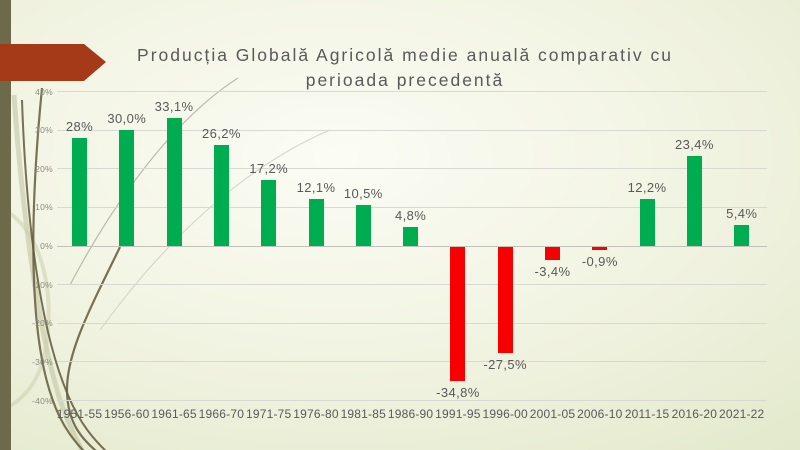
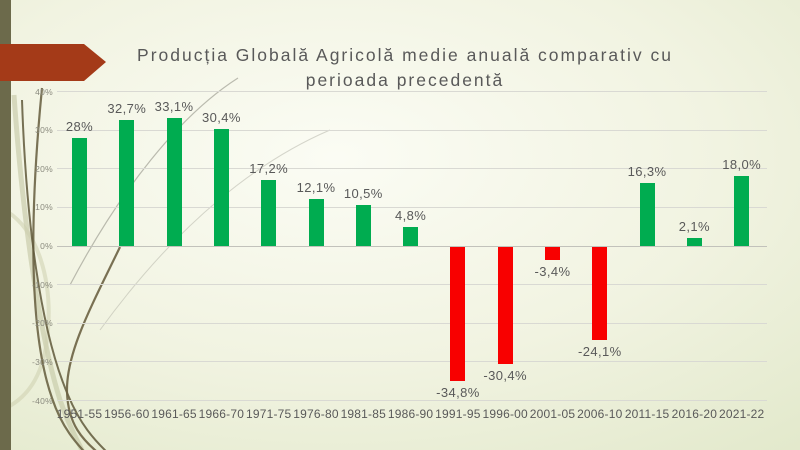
1956-60: 30,0% -> 32,7%
1966-70: 26,2% -> 30,4%
1996-00: -27,5% -> -30,4%
2006-10: -0,9% -> -24,1%
2011-15: 12,2% -> 16,3%
2016-20: 23,4% -> 2,1%
2021-22: 5,4% -> 18,0%
